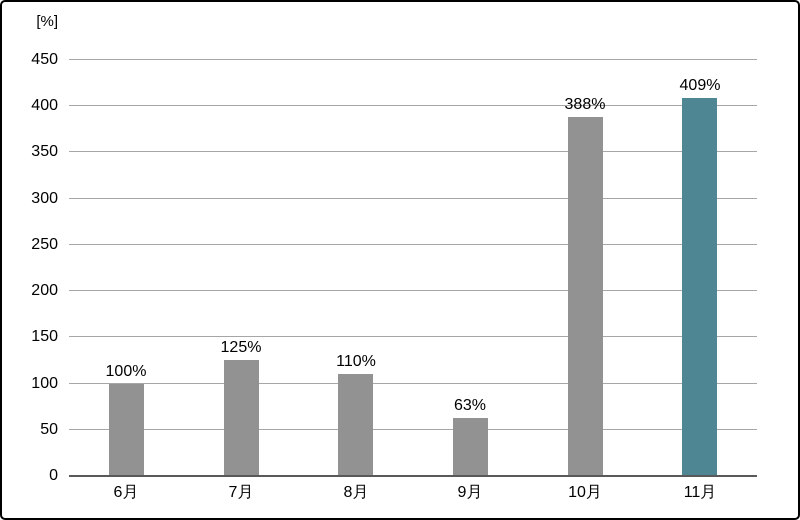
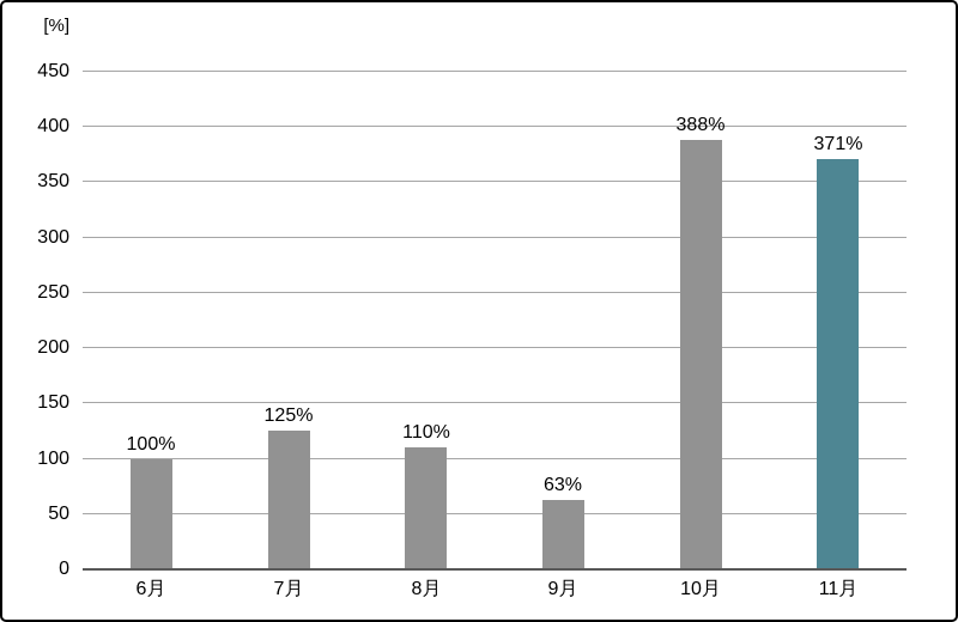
11月: 409% -> 371%
